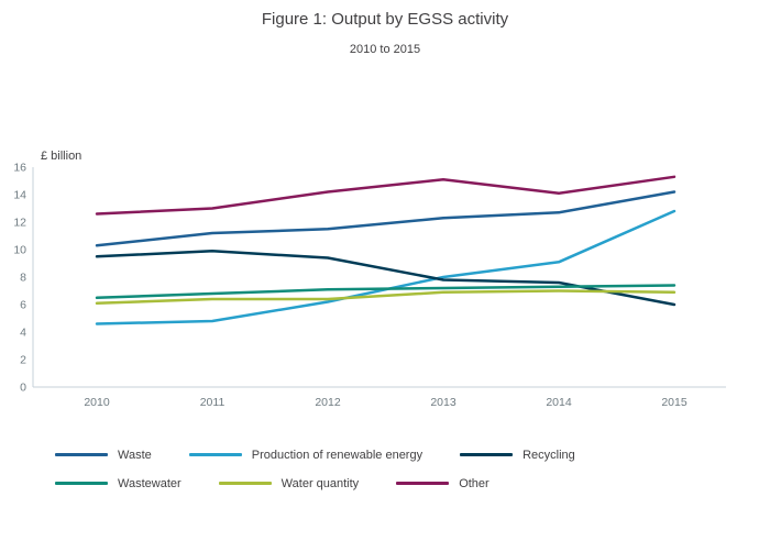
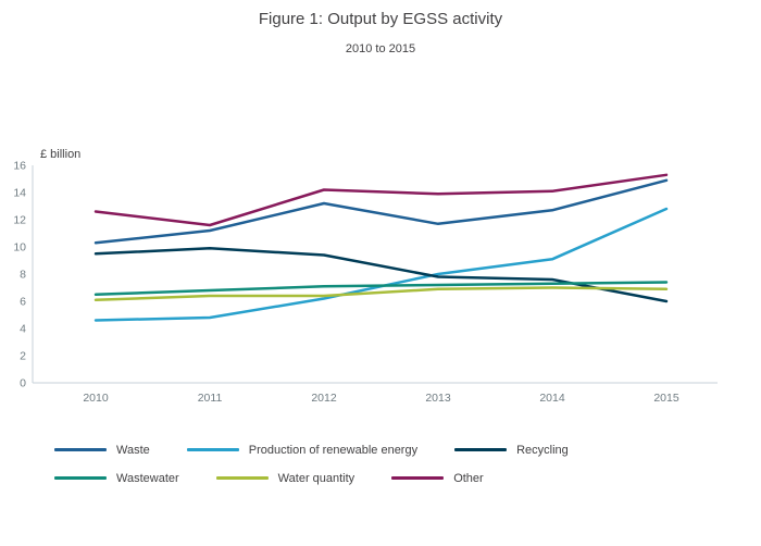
Other/2011: 13.0 -> 11.6
Waste/2012: 11.5 -> 13.2
Waste/2013: 12.3 -> 11.7
Other/2013: 15.1 -> 13.9
Waste/2015: 14.2 -> 14.9
